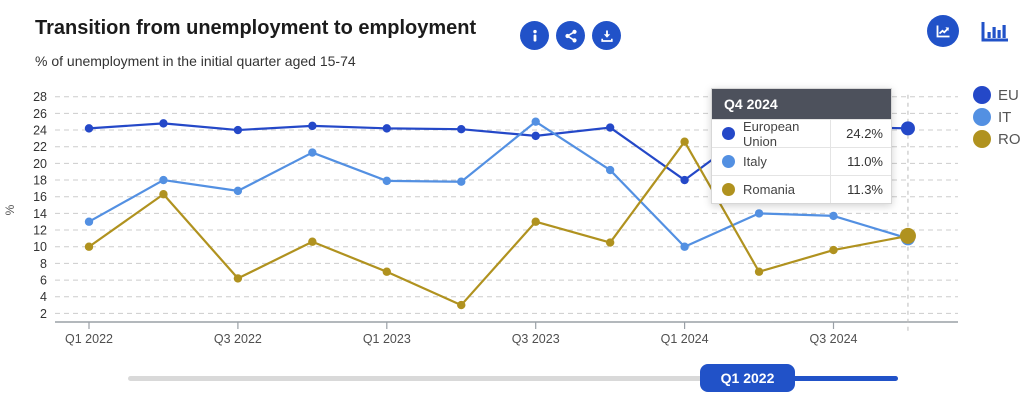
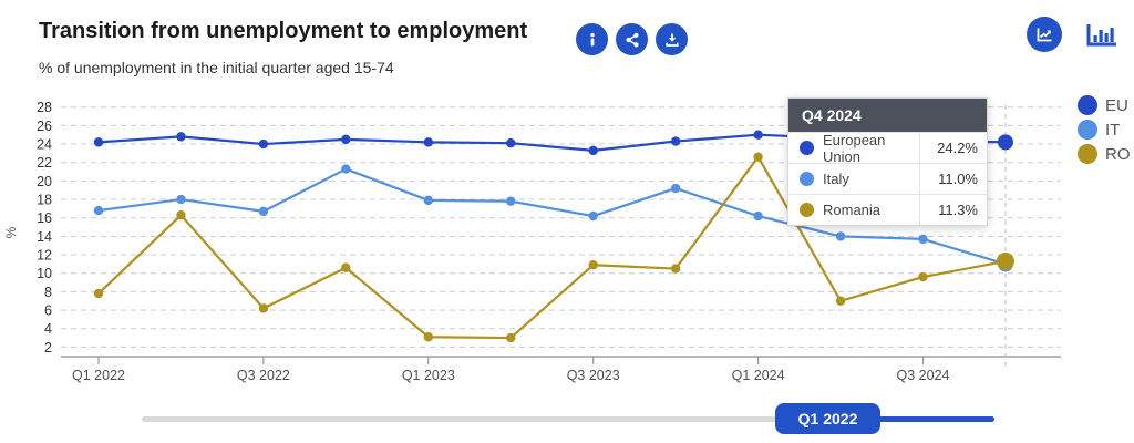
Italy/Q1 2022: 13 -> 17
Romania/Q1 2022: 10 -> 8
Romania/Q1 2023: 7 -> 3
Italy/Q3 2023: 25 -> 16
Romania/Q3 2023: 13 -> 11
European Union/Q1 2024: 18 -> 25
Italy/Q1 2024: 10 -> 16
